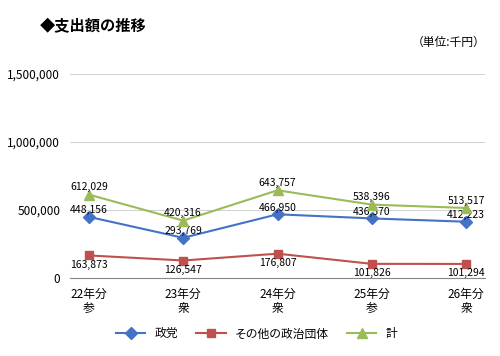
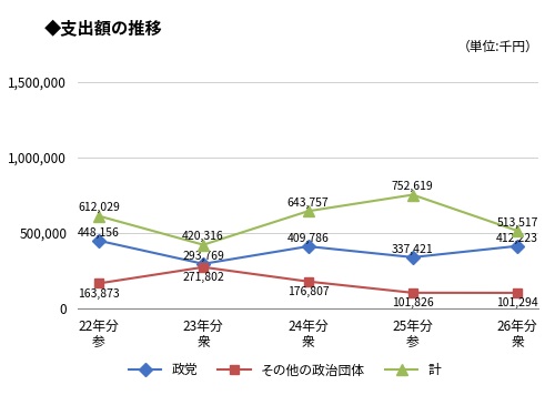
その他の政治団体/23年分 衆: 126,547 -> 271,802
政党/24年分 衆: 466,950 -> 409,786
政党/25年分 参: 436,570 -> 337,421
計/25年分 参: 538,396 -> 752,619
